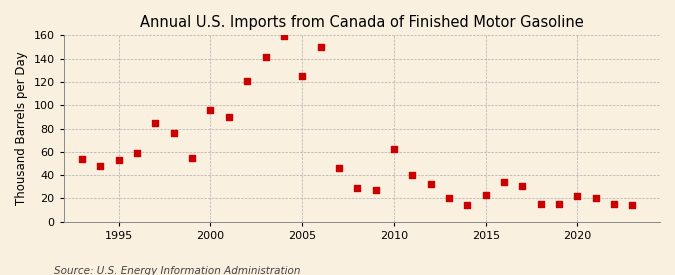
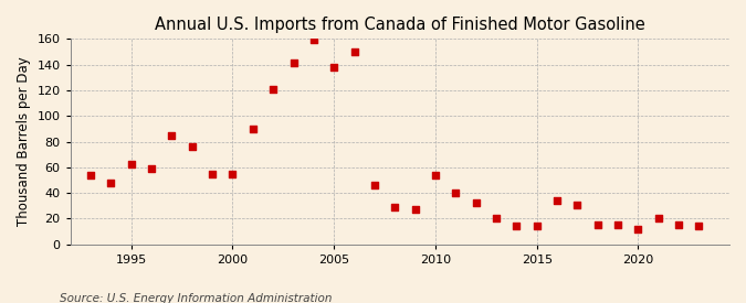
1995: 53 -> 62
2000: 96 -> 55
2005: 125 -> 138
2010: 62 -> 54
2015: 23 -> 14
2020: 22 -> 12
